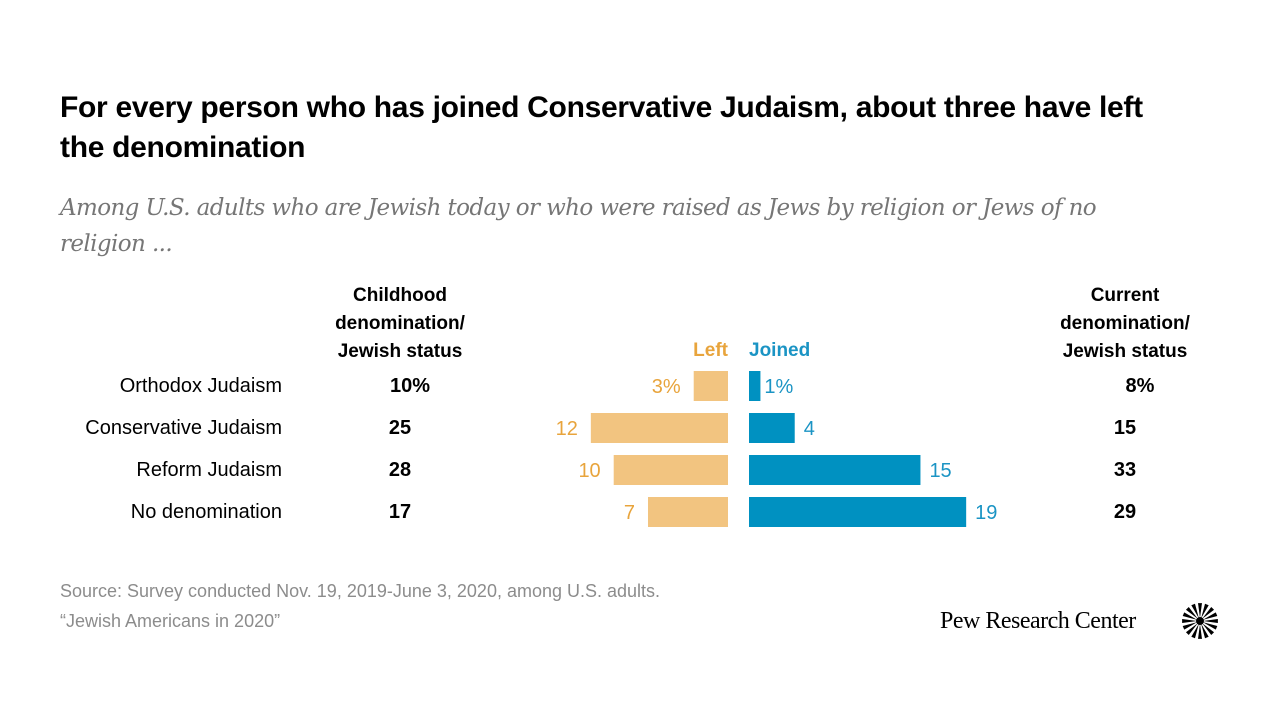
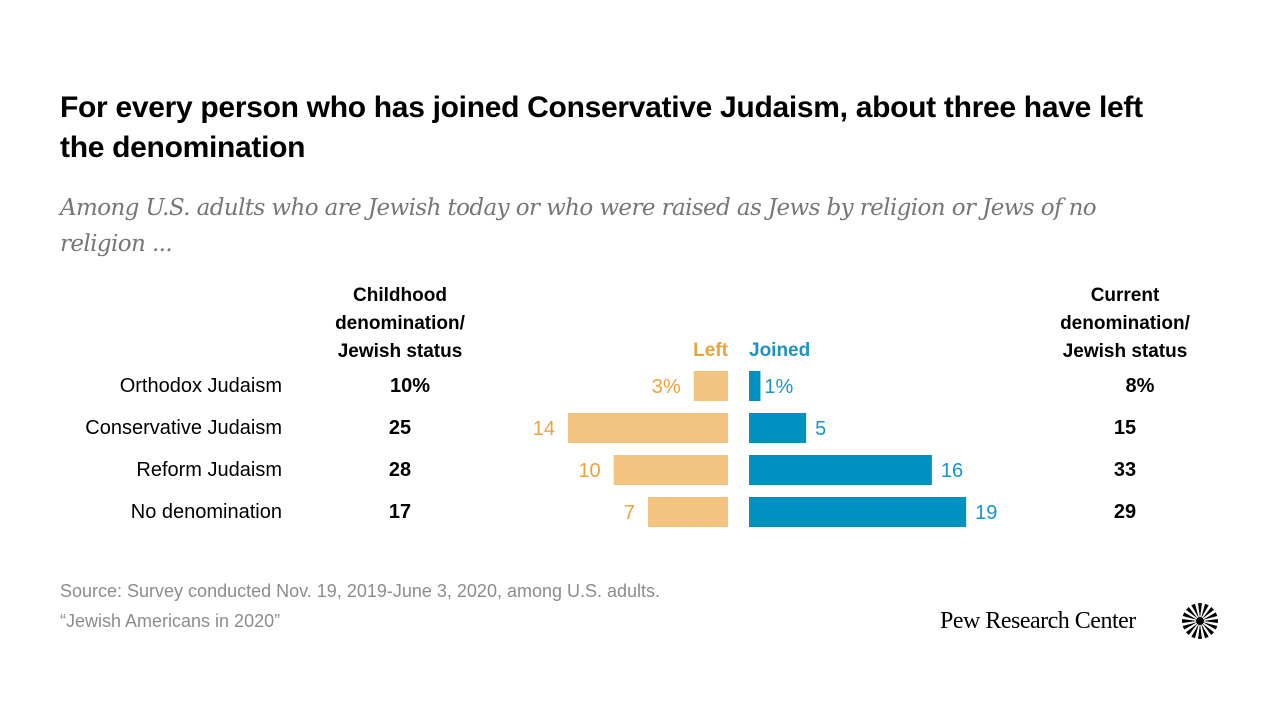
Left/Conservative Judaism: 12 -> 14
Joined/Conservative Judaism: 4 -> 5
Joined/Reform Judaism: 15 -> 16
